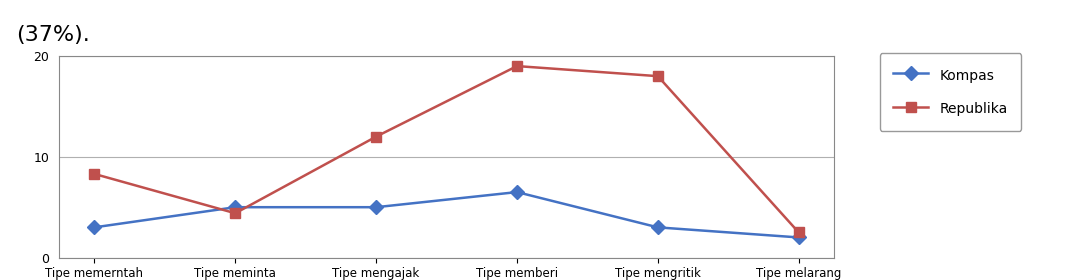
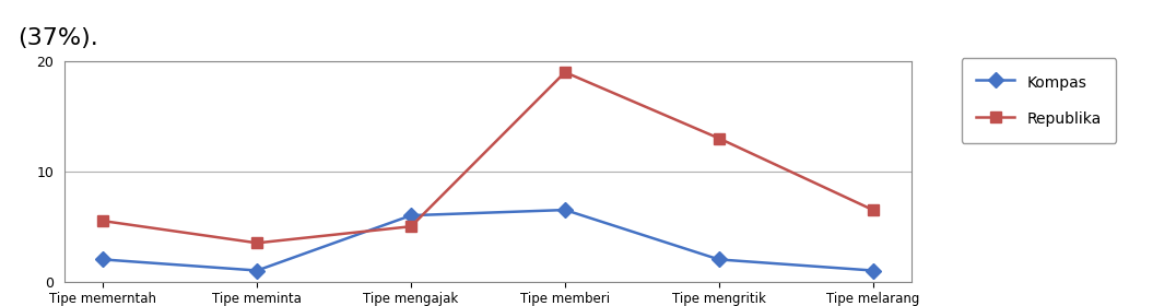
Kompas/Tipe memerntah: 3.0 -> 2.0
Republika/Tipe memerntah: 8.3 -> 5.5
Kompas/Tipe meminta: 5.0 -> 1.0
Republika/Tipe meminta: 4.4 -> 3.5
Kompas/Tipe mengajak: 5.0 -> 6.0
Republika/Tipe mengajak: 12.0 -> 5.0
Kompas/Tipe mengritik: 3.0 -> 2.0
Republika/Tipe mengritik: 18.0 -> 13.0
Kompas/Tipe melarang: 2.0 -> 1.0
Republika/Tipe melarang: 2.5 -> 6.5
